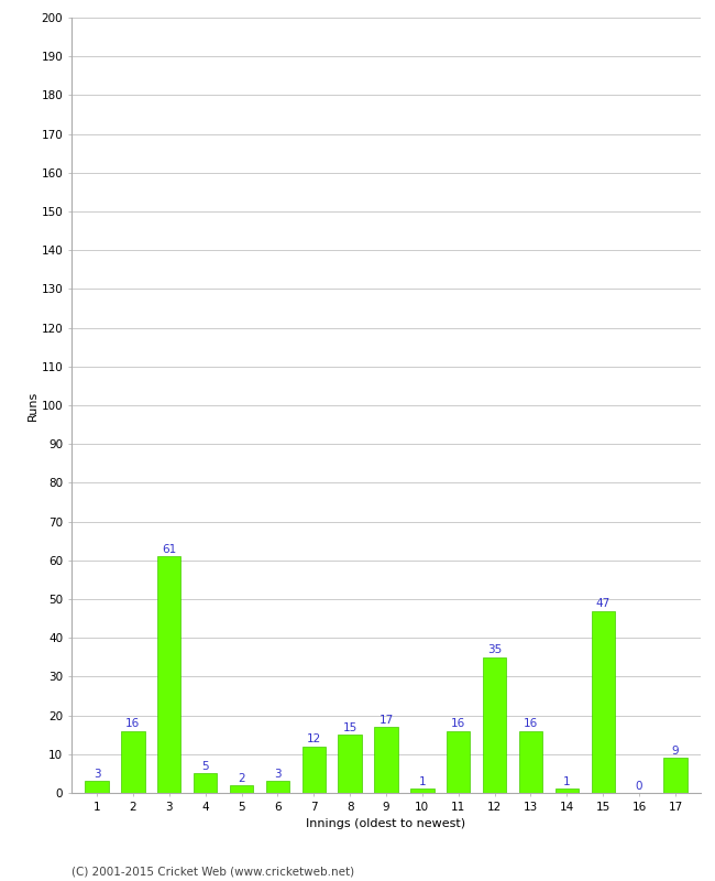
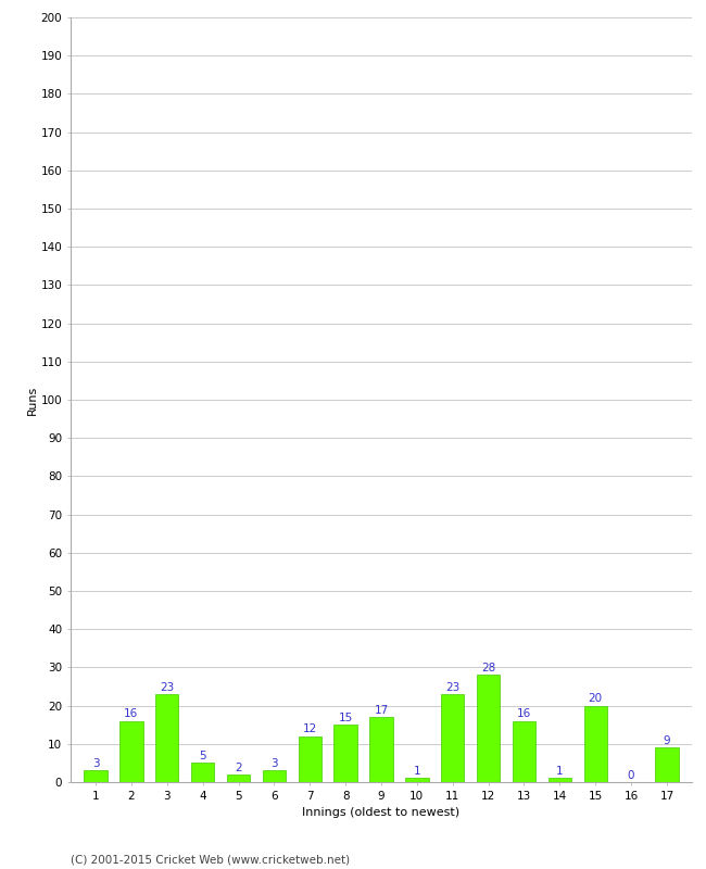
3: 61 -> 23
11: 16 -> 23
12: 35 -> 28
15: 47 -> 20
